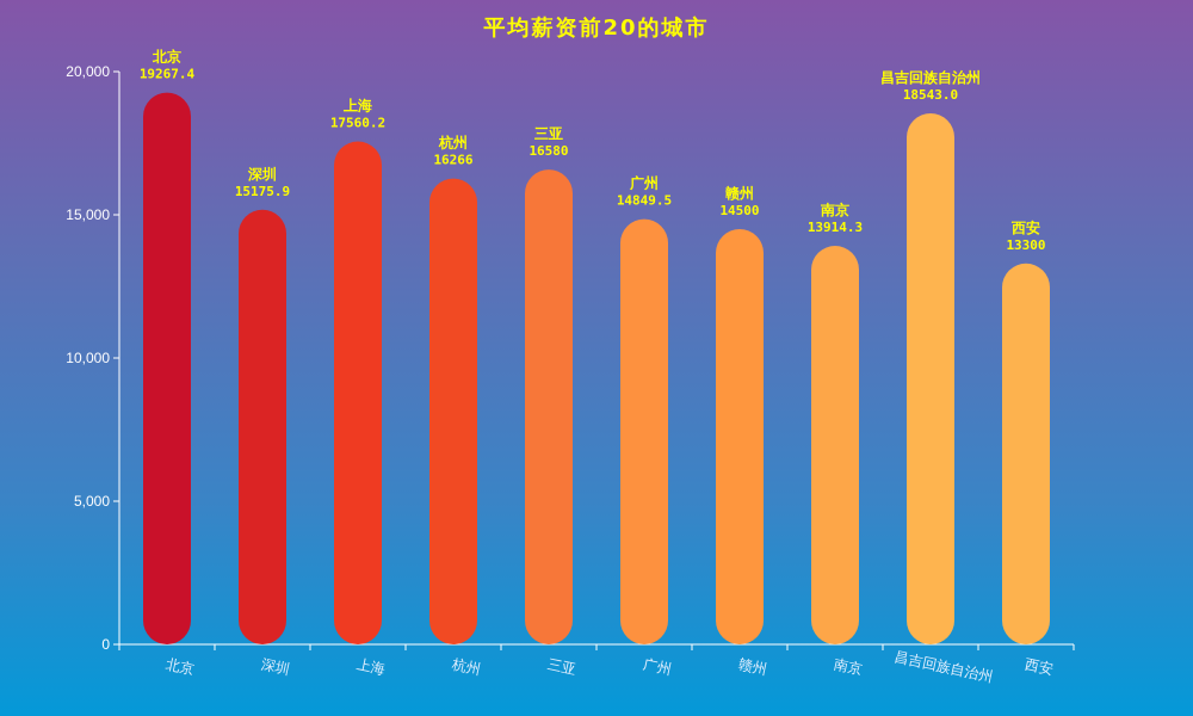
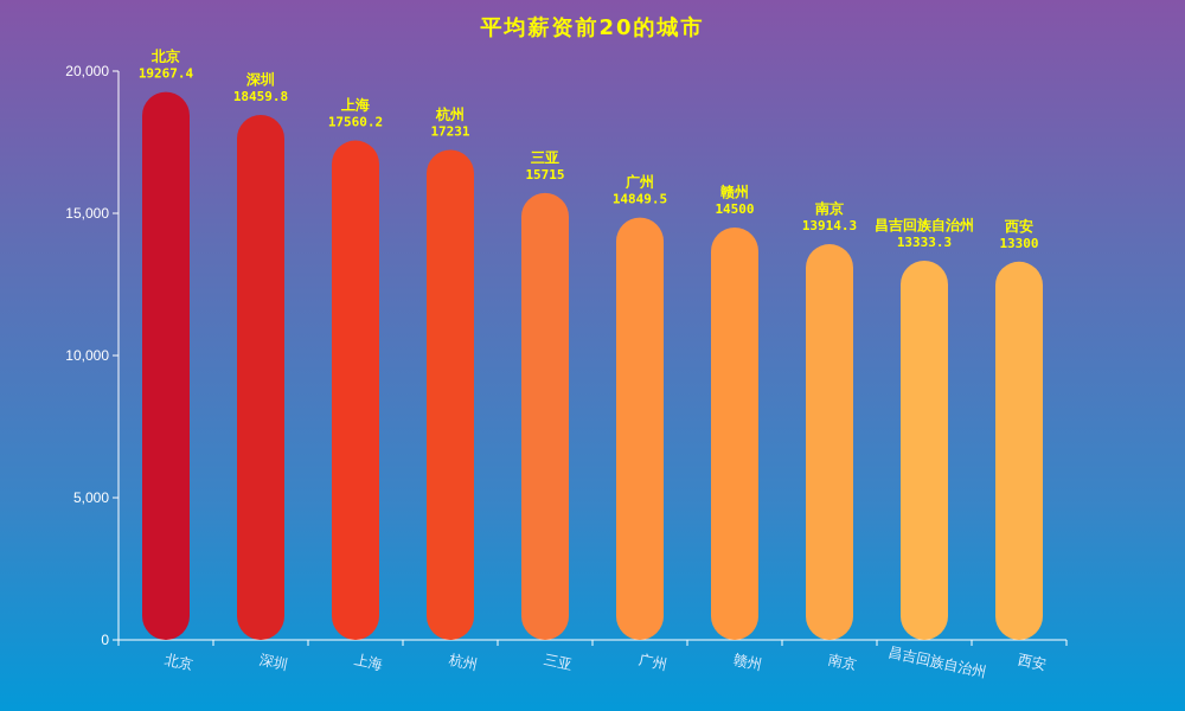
深圳: 15175.9 -> 18459.8
杭州: 16266 -> 17231
三亚: 16580 -> 15715
昌吉回族自治州: 18543.0 -> 13333.3
